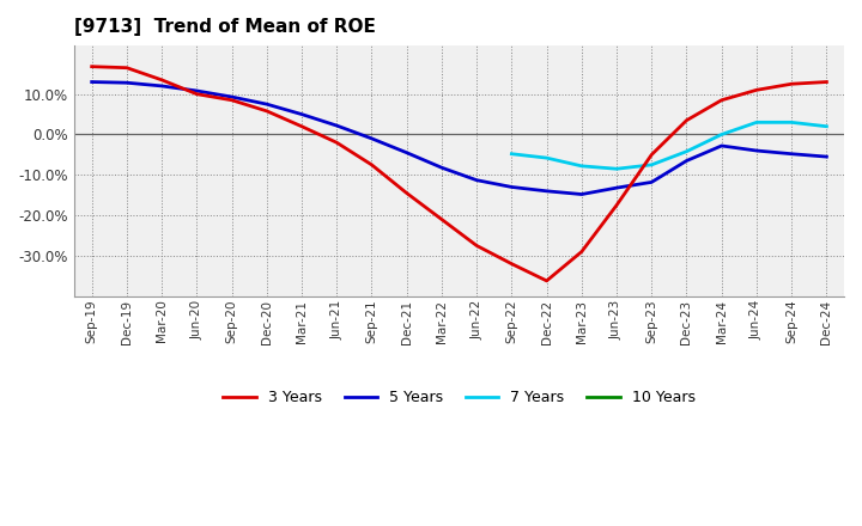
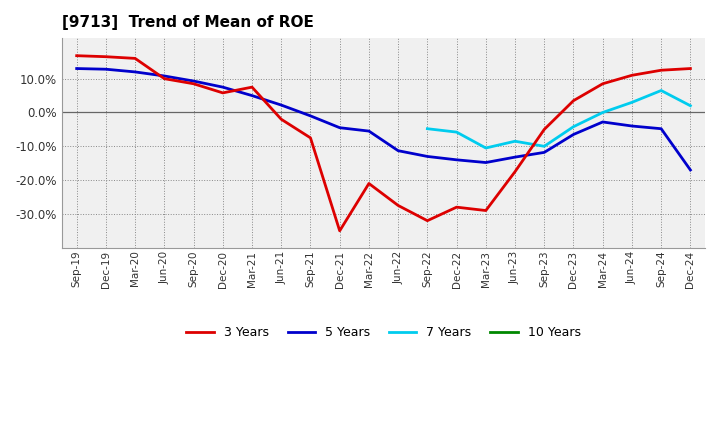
3 Years/Mar-20: 13.5% -> 16.0%
3 Years/Mar-21: 2.0% -> 7.5%
3 Years/Dec-21: -14.5% -> -35.0%
5 Years/Mar-22: -8.2% -> -5.5%
3 Years/Dec-22: -36.2% -> -28.0%
7 Years/Mar-23: -7.8% -> -10.5%
7 Years/Sep-23: -7.5% -> -10.0%
7 Years/Sep-24: 3.0% -> 6.5%
5 Years/Dec-24: -5.5% -> -17.0%
